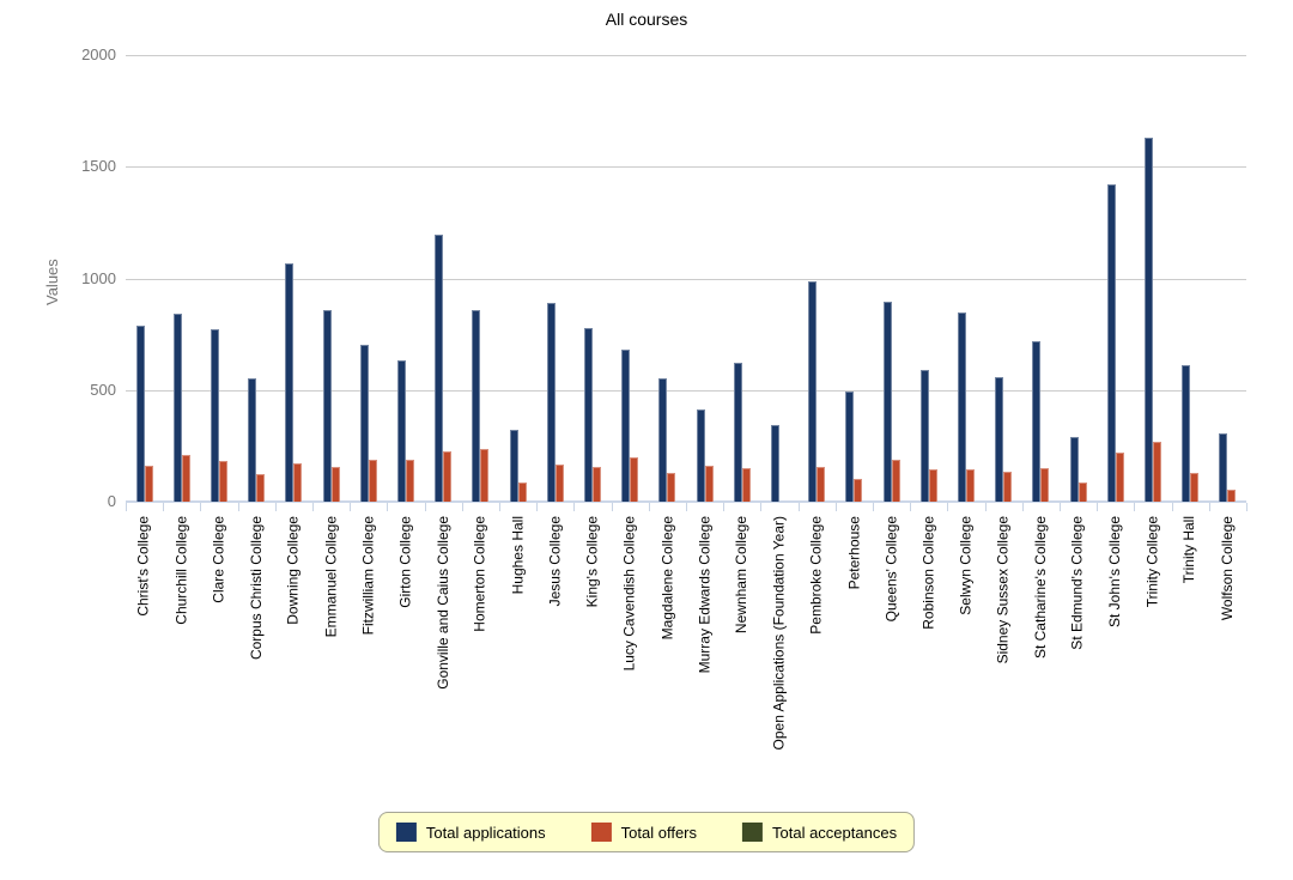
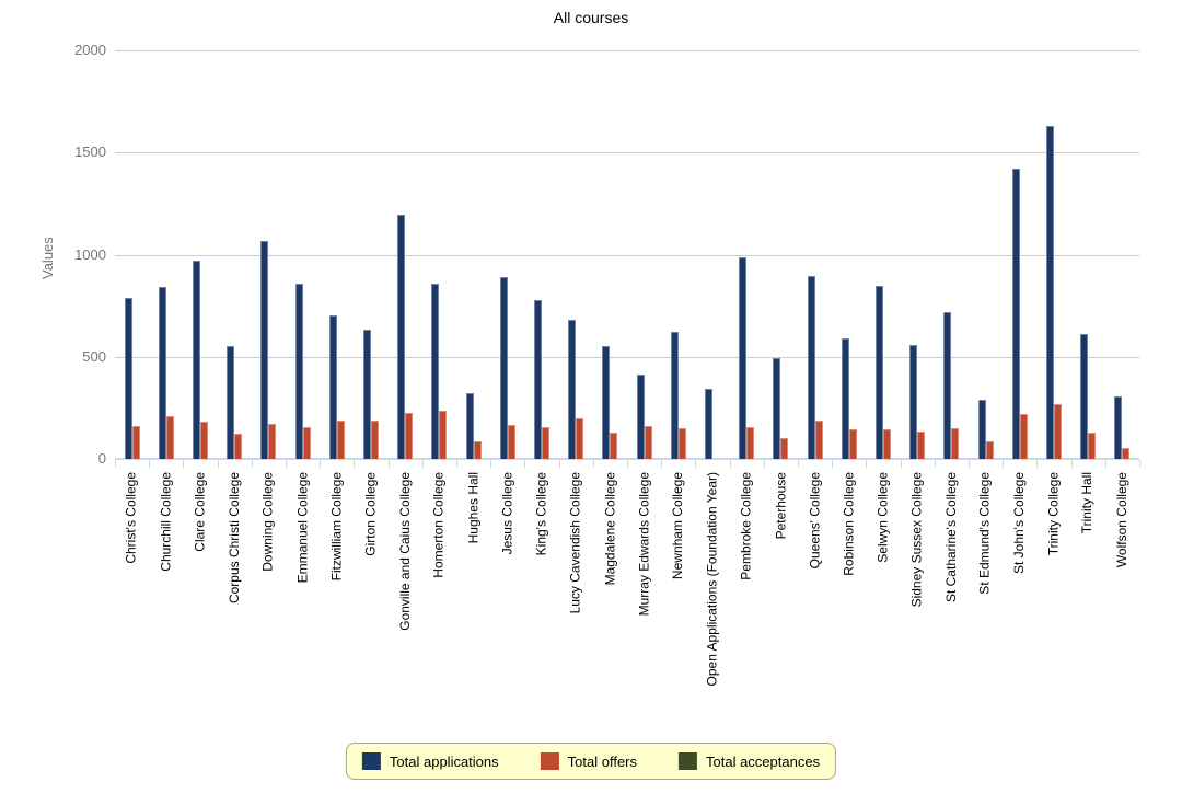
Total applications/Clare College: 770 -> 970
